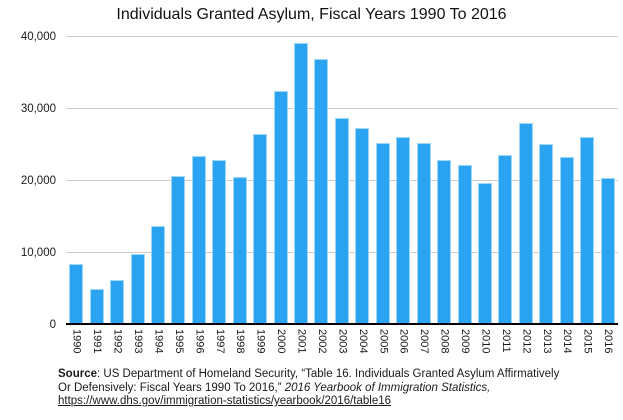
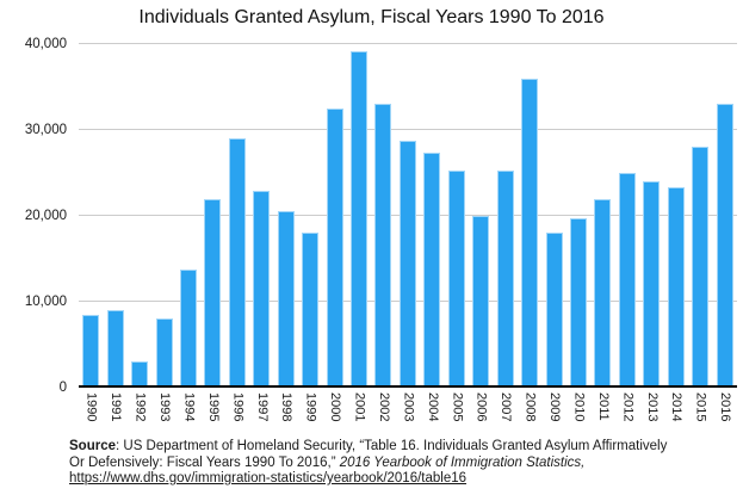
1991: 5000 -> 9000
1992: 6000 -> 3000
1993: 10000 -> 8000
1995: 21000 -> 22000
1996: 24000 -> 29000
1999: 27000 -> 18000
2002: 37000 -> 33000
2006: 26000 -> 20000
2008: 23000 -> 36000
2009: 22000 -> 18000
2011: 24000 -> 22000
2012: 28000 -> 25000
2013: 25000 -> 24000
2015: 26000 -> 28000
2016: 20000 -> 33000
